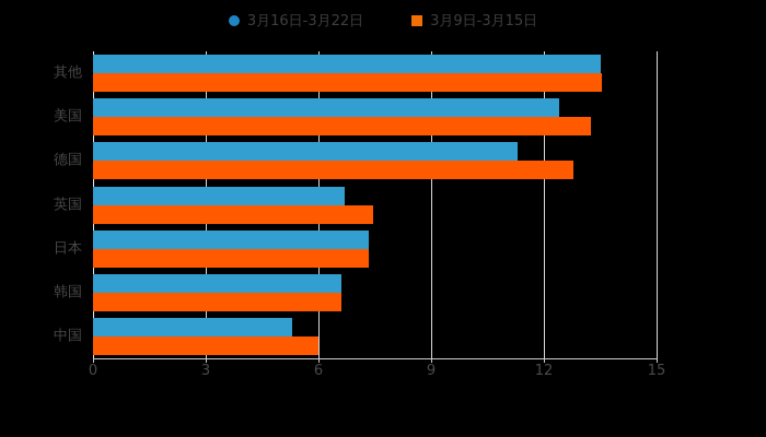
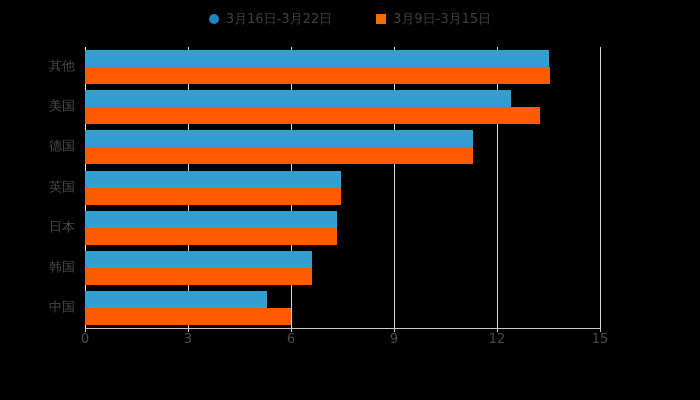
3月9日-3月15日/德国: 12.8 -> 11.3
3月16日-3月22日/英国: 6.7 -> 7.5
